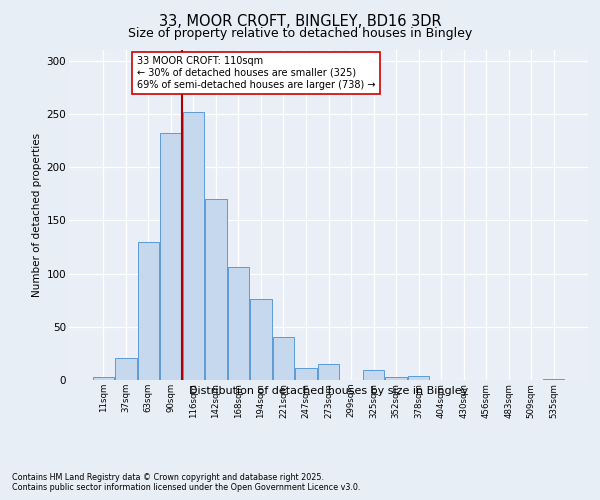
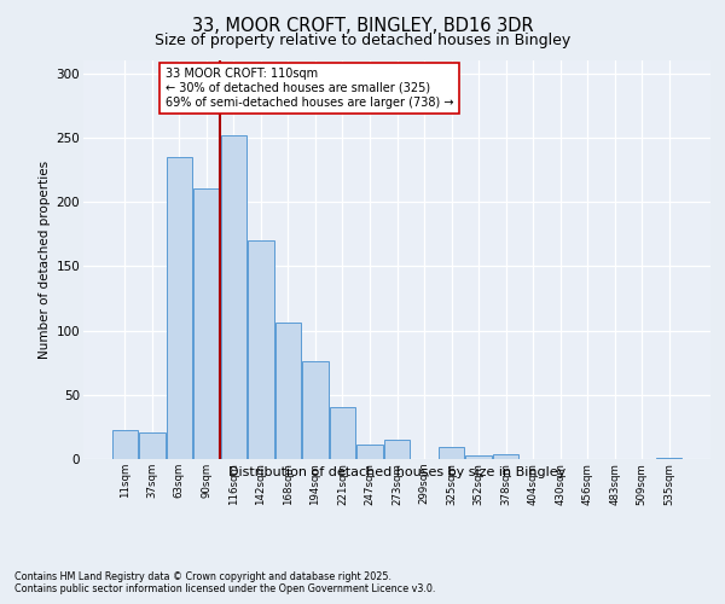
11sqm: 3 -> 23
63sqm: 130 -> 235
90sqm: 232 -> 210
